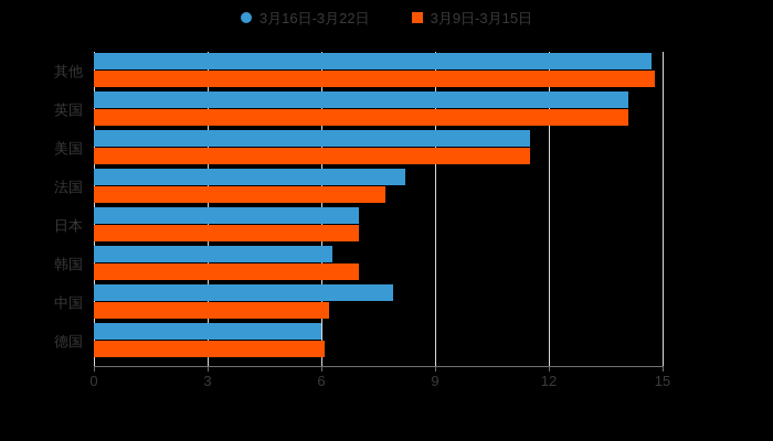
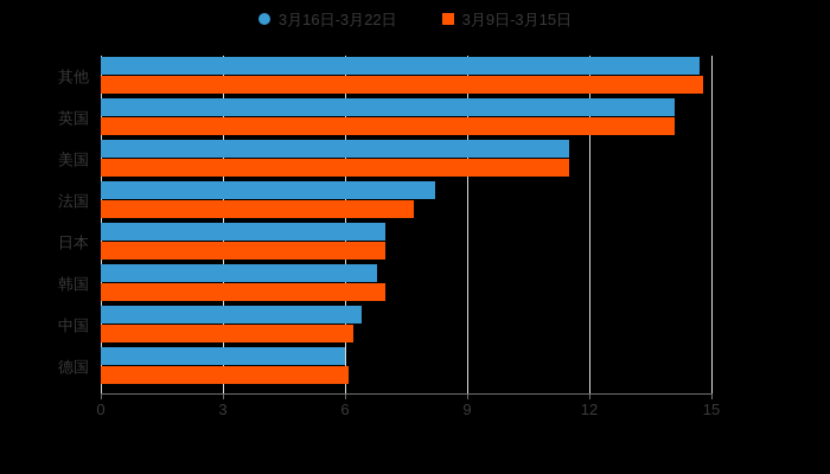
3月16日-3月22日/韩国: 6.3 -> 6.8
3月16日-3月22日/中国: 7.9 -> 6.4
